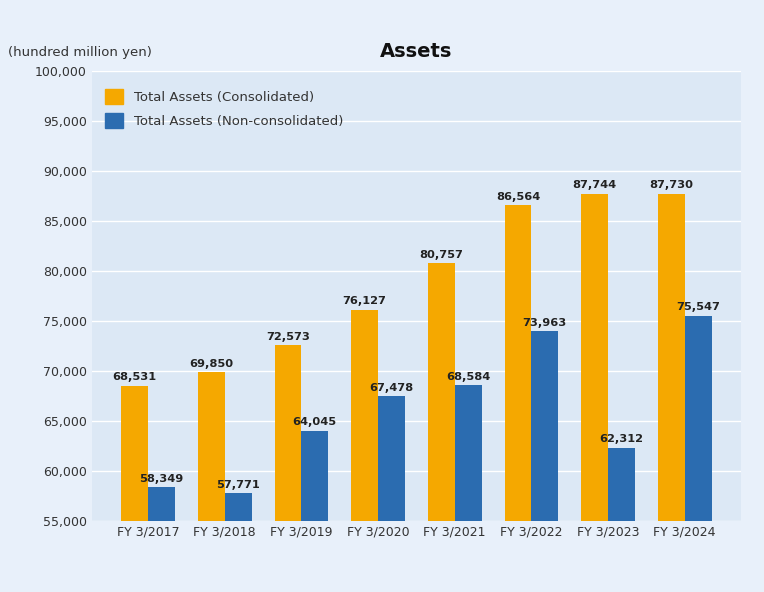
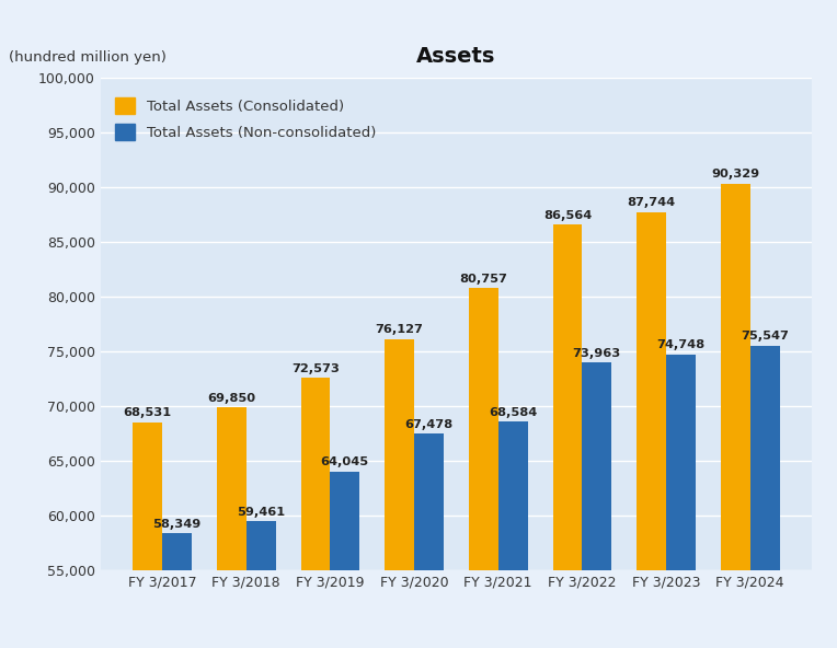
Total Assets (Non-consolidated)/FY 3/2018: 57,771 -> 59,461
Total Assets (Non-consolidated)/FY 3/2023: 62,312 -> 74,748
Total Assets (Consolidated)/FY 3/2024: 87,730 -> 90,329
